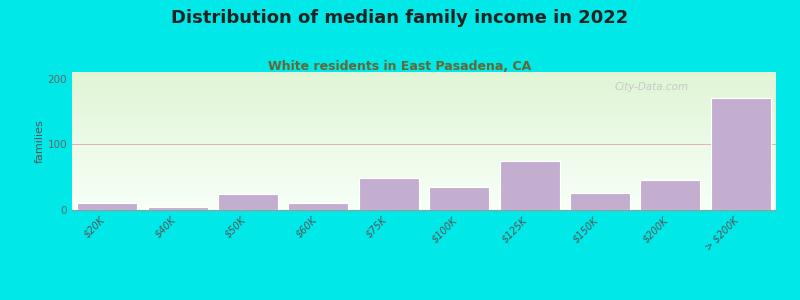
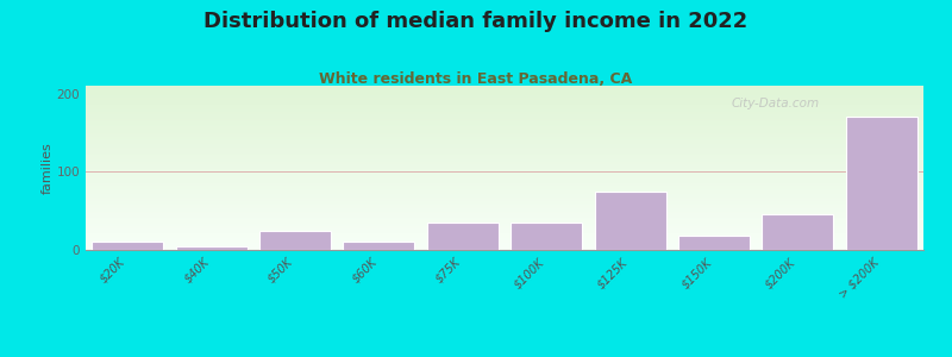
$75K: 48 -> 35
$150K: 26 -> 18
